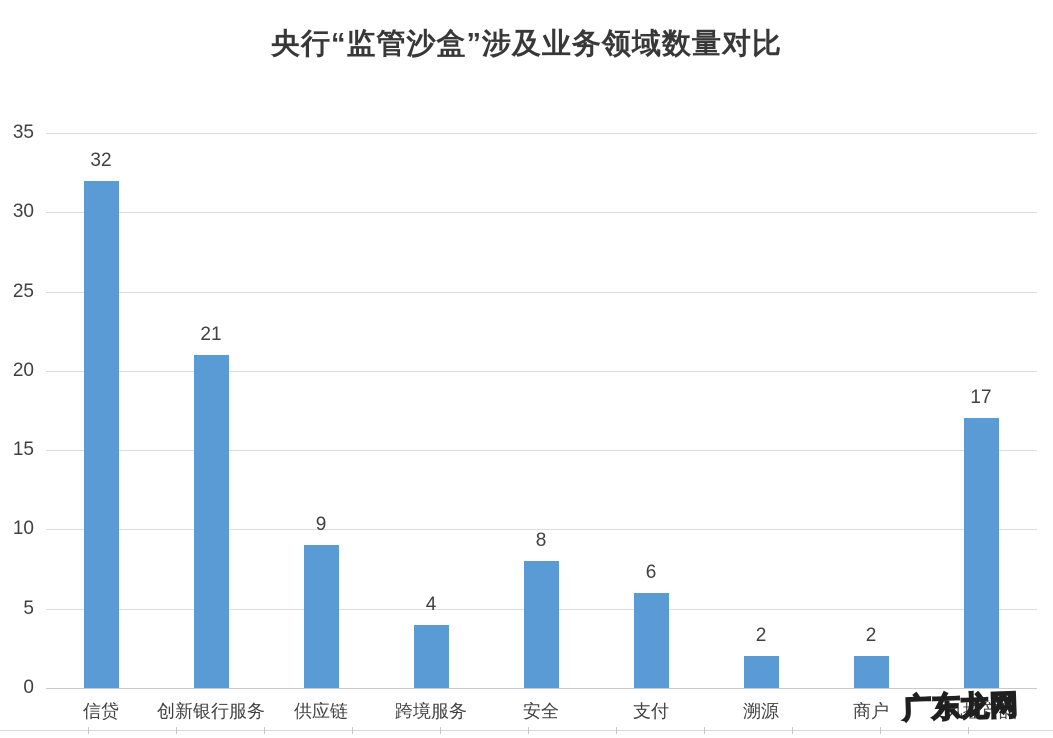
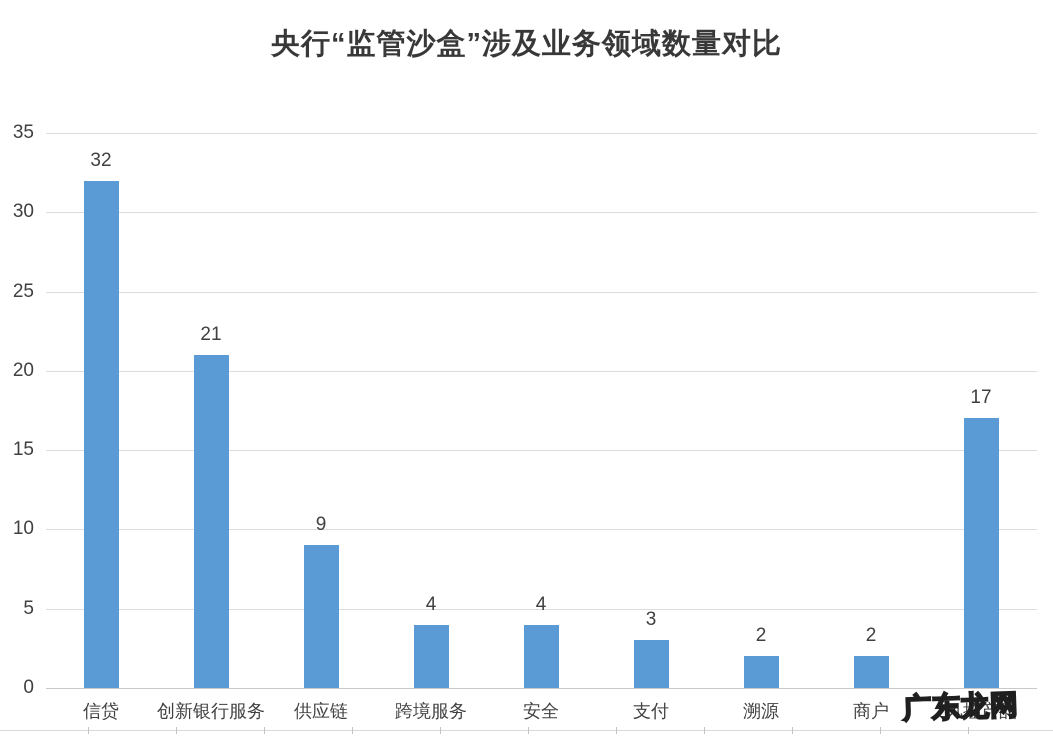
安全: 8 -> 4
支付: 6 -> 3
